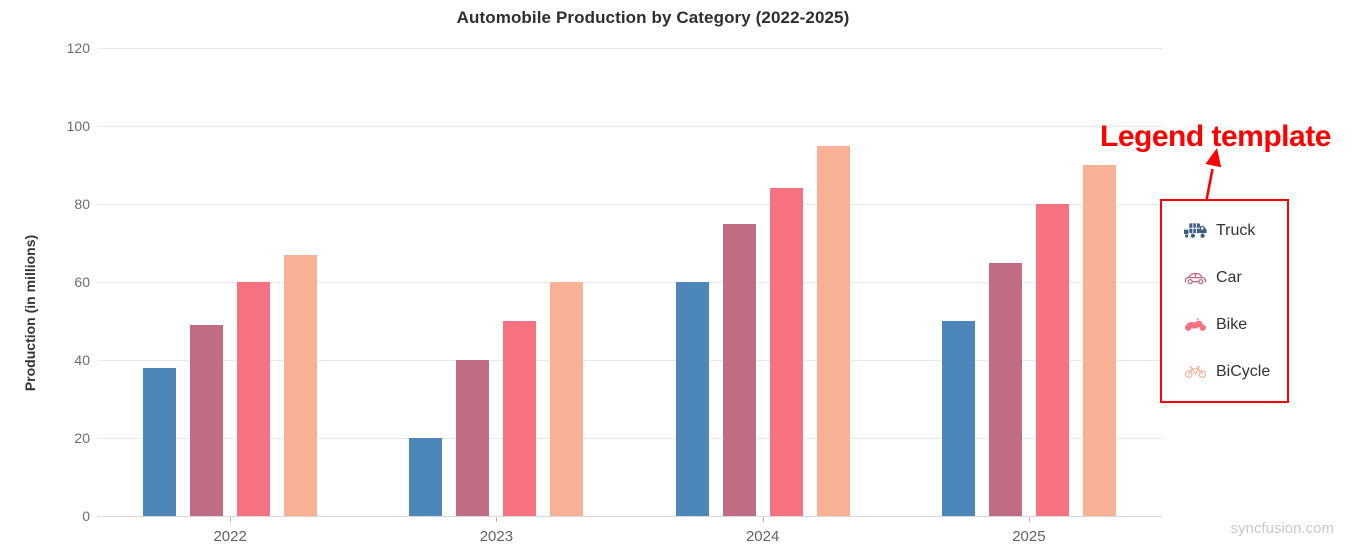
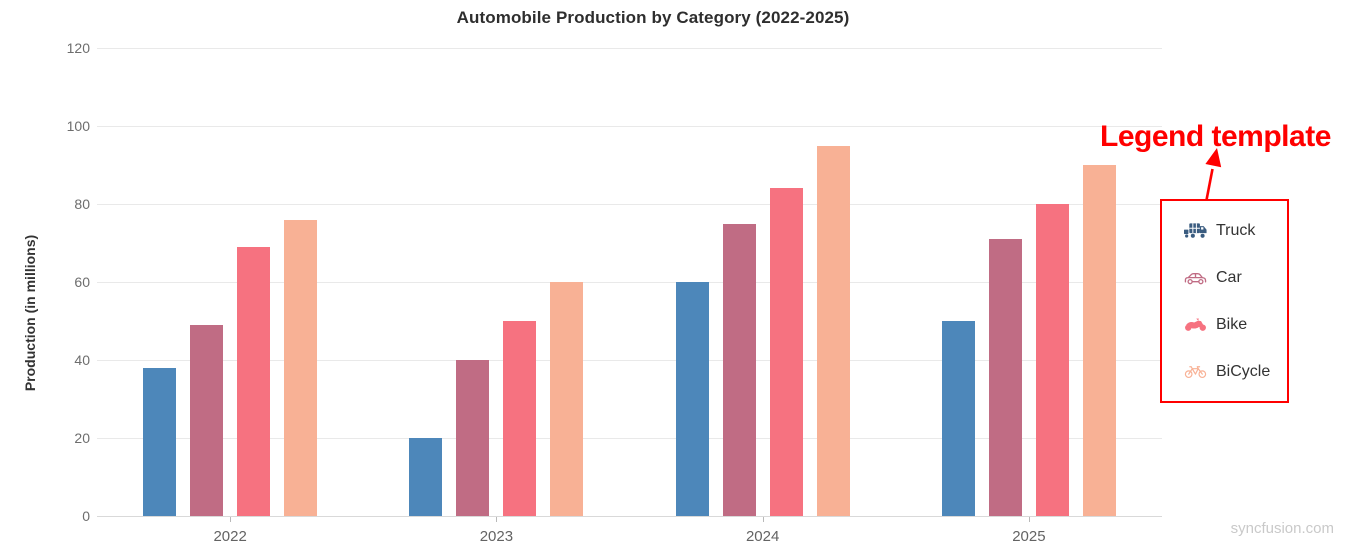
Bike/2022: 60 -> 69
BiCycle/2022: 67 -> 76
Car/2025: 65 -> 71
